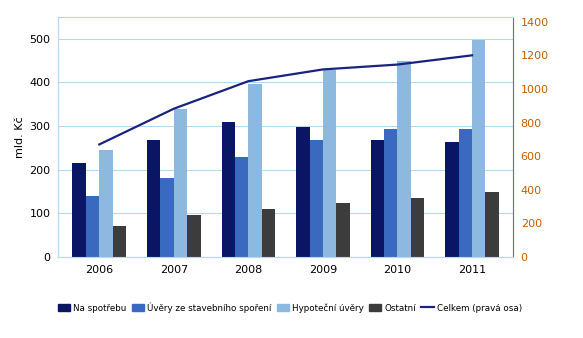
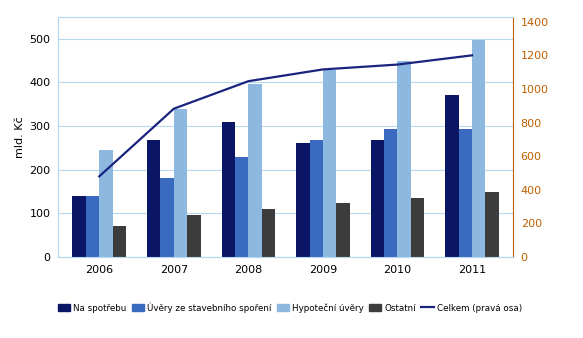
Na spotřebu/2006: 215 -> 140
Celkem (pravá osa)/2006: 670 -> 480
Na spotřebu/2009: 298 -> 260
Na spotřebu/2011: 263 -> 370
